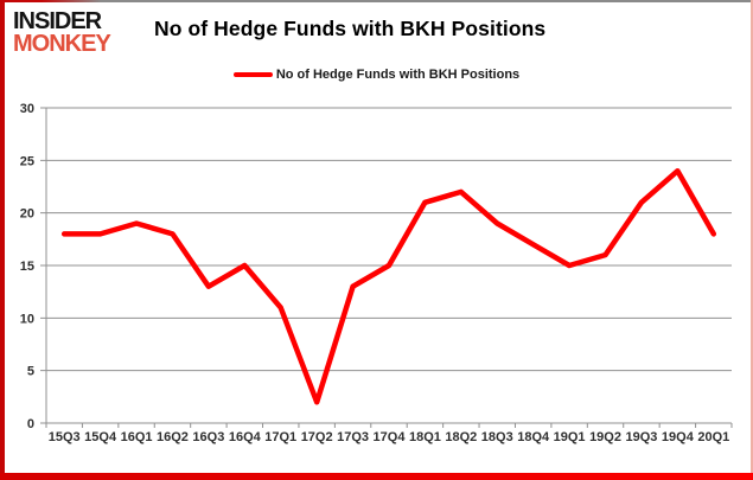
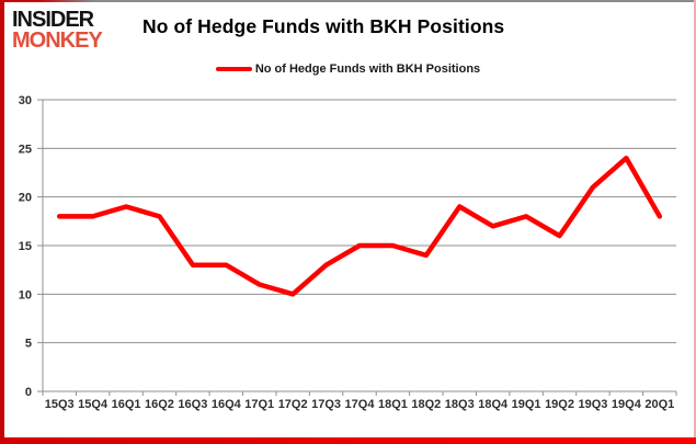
16Q4: 15 -> 13
17Q2: 2 -> 10
18Q1: 21 -> 15
18Q2: 22 -> 14
19Q1: 15 -> 18
